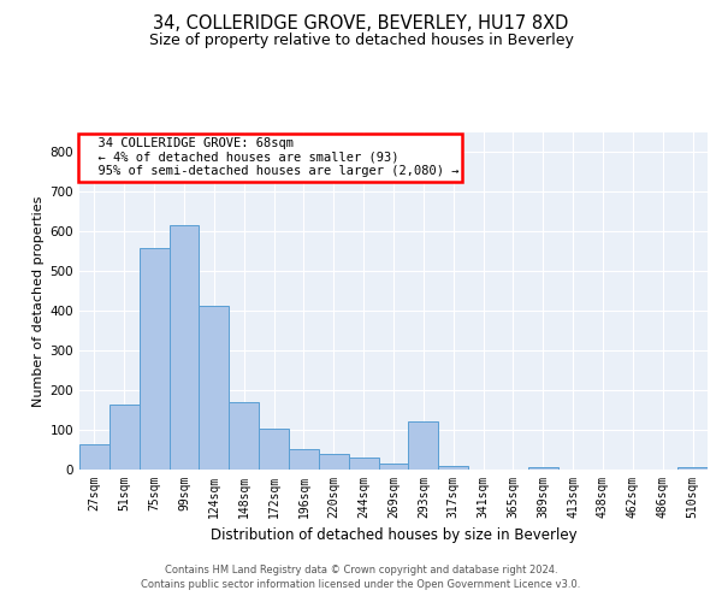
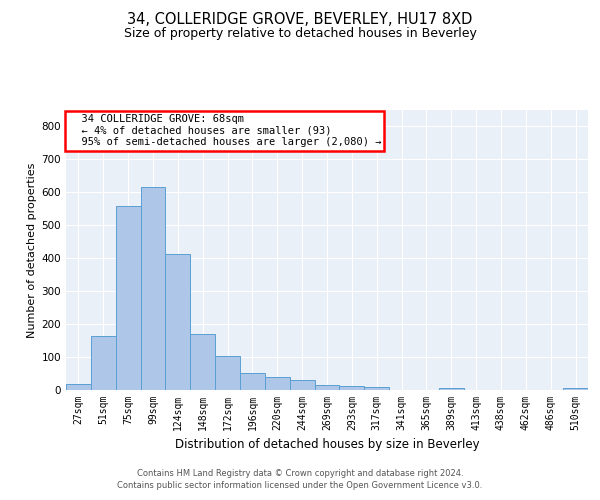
27sqm: 65 -> 18
293sqm: 120 -> 12
